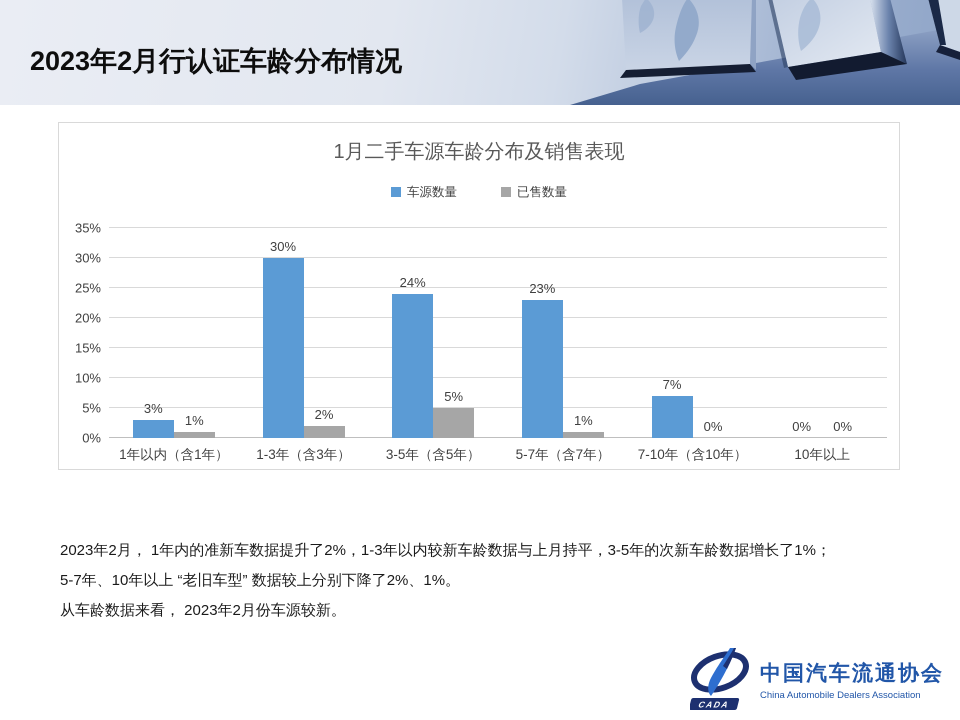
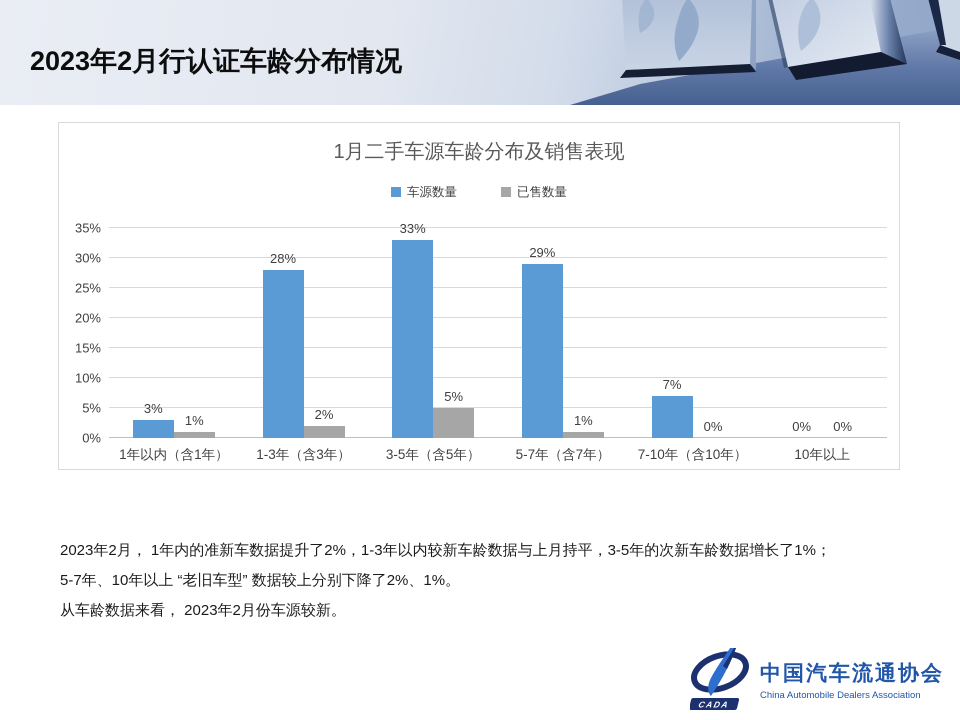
车源数量/1-3年（含3年）: 30% -> 28%
车源数量/3-5年（含5年）: 24% -> 33%
车源数量/5-7年（含7年）: 23% -> 29%
